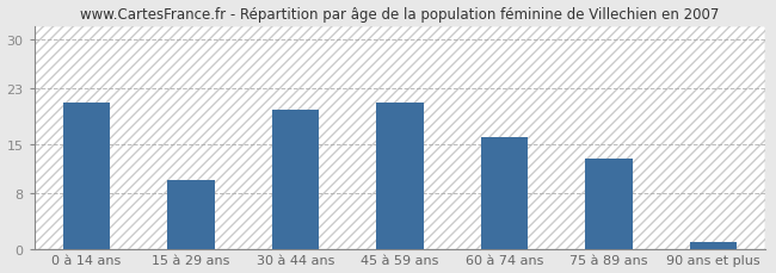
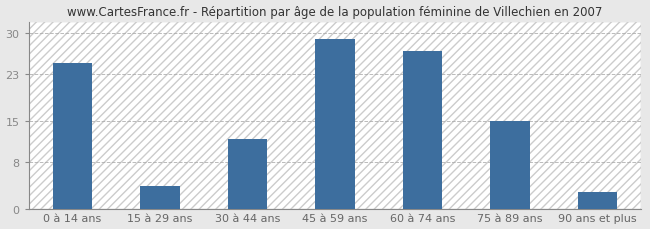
0 à 14 ans: 21 -> 25
15 à 29 ans: 10 -> 4
30 à 44 ans: 20 -> 12
45 à 59 ans: 21 -> 29
60 à 74 ans: 16 -> 27
75 à 89 ans: 13 -> 15
90 ans et plus: 1 -> 3
